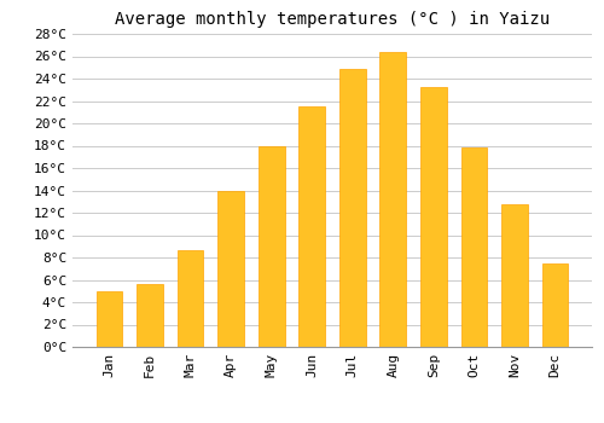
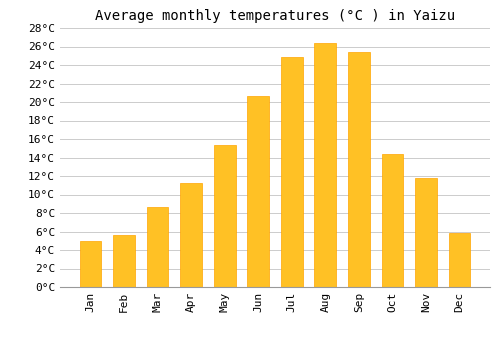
Apr: 14.0°C -> 11.2°C
May: 17.9°C -> 15.4°C
Jun: 21.5°C -> 20.6°C
Sep: 23.2°C -> 25.4°C
Oct: 17.8°C -> 14.4°C
Nov: 12.8°C -> 11.8°C
Dec: 7.5°C -> 5.8°C
